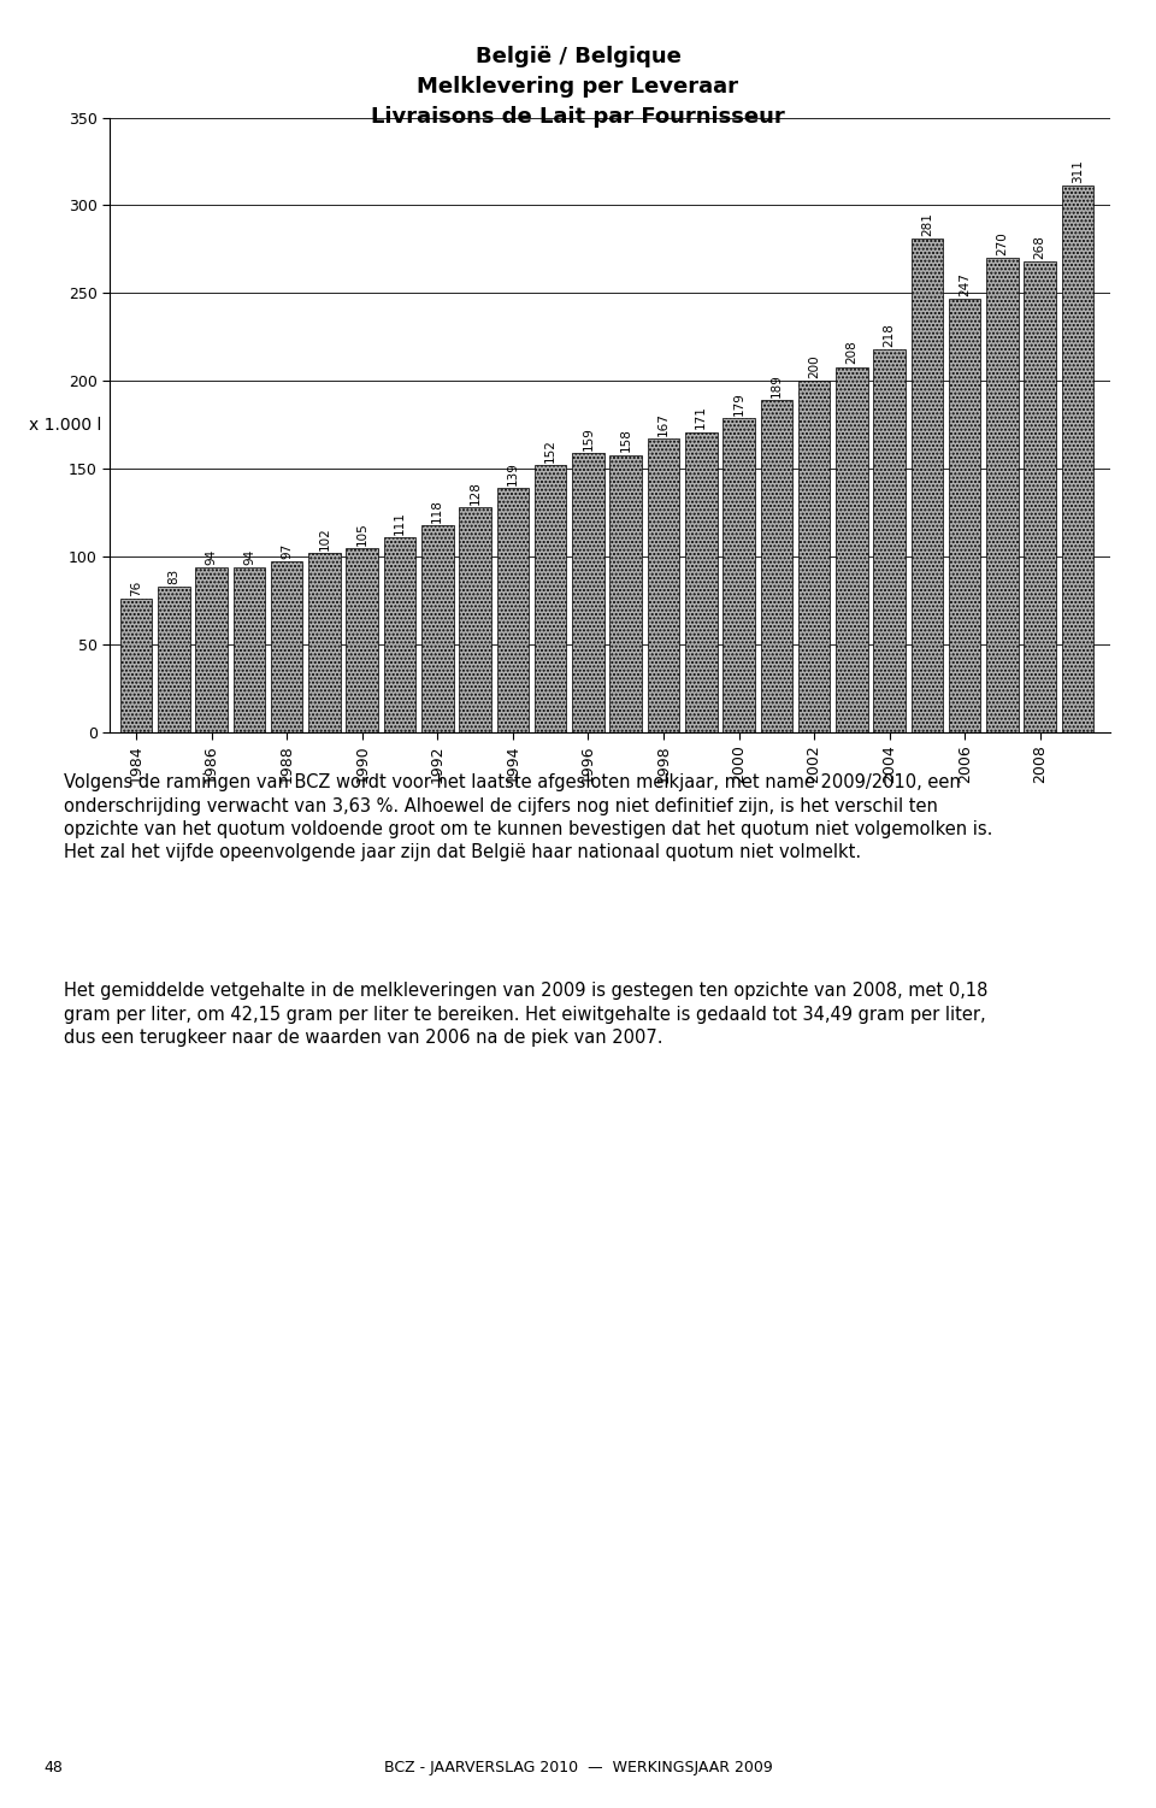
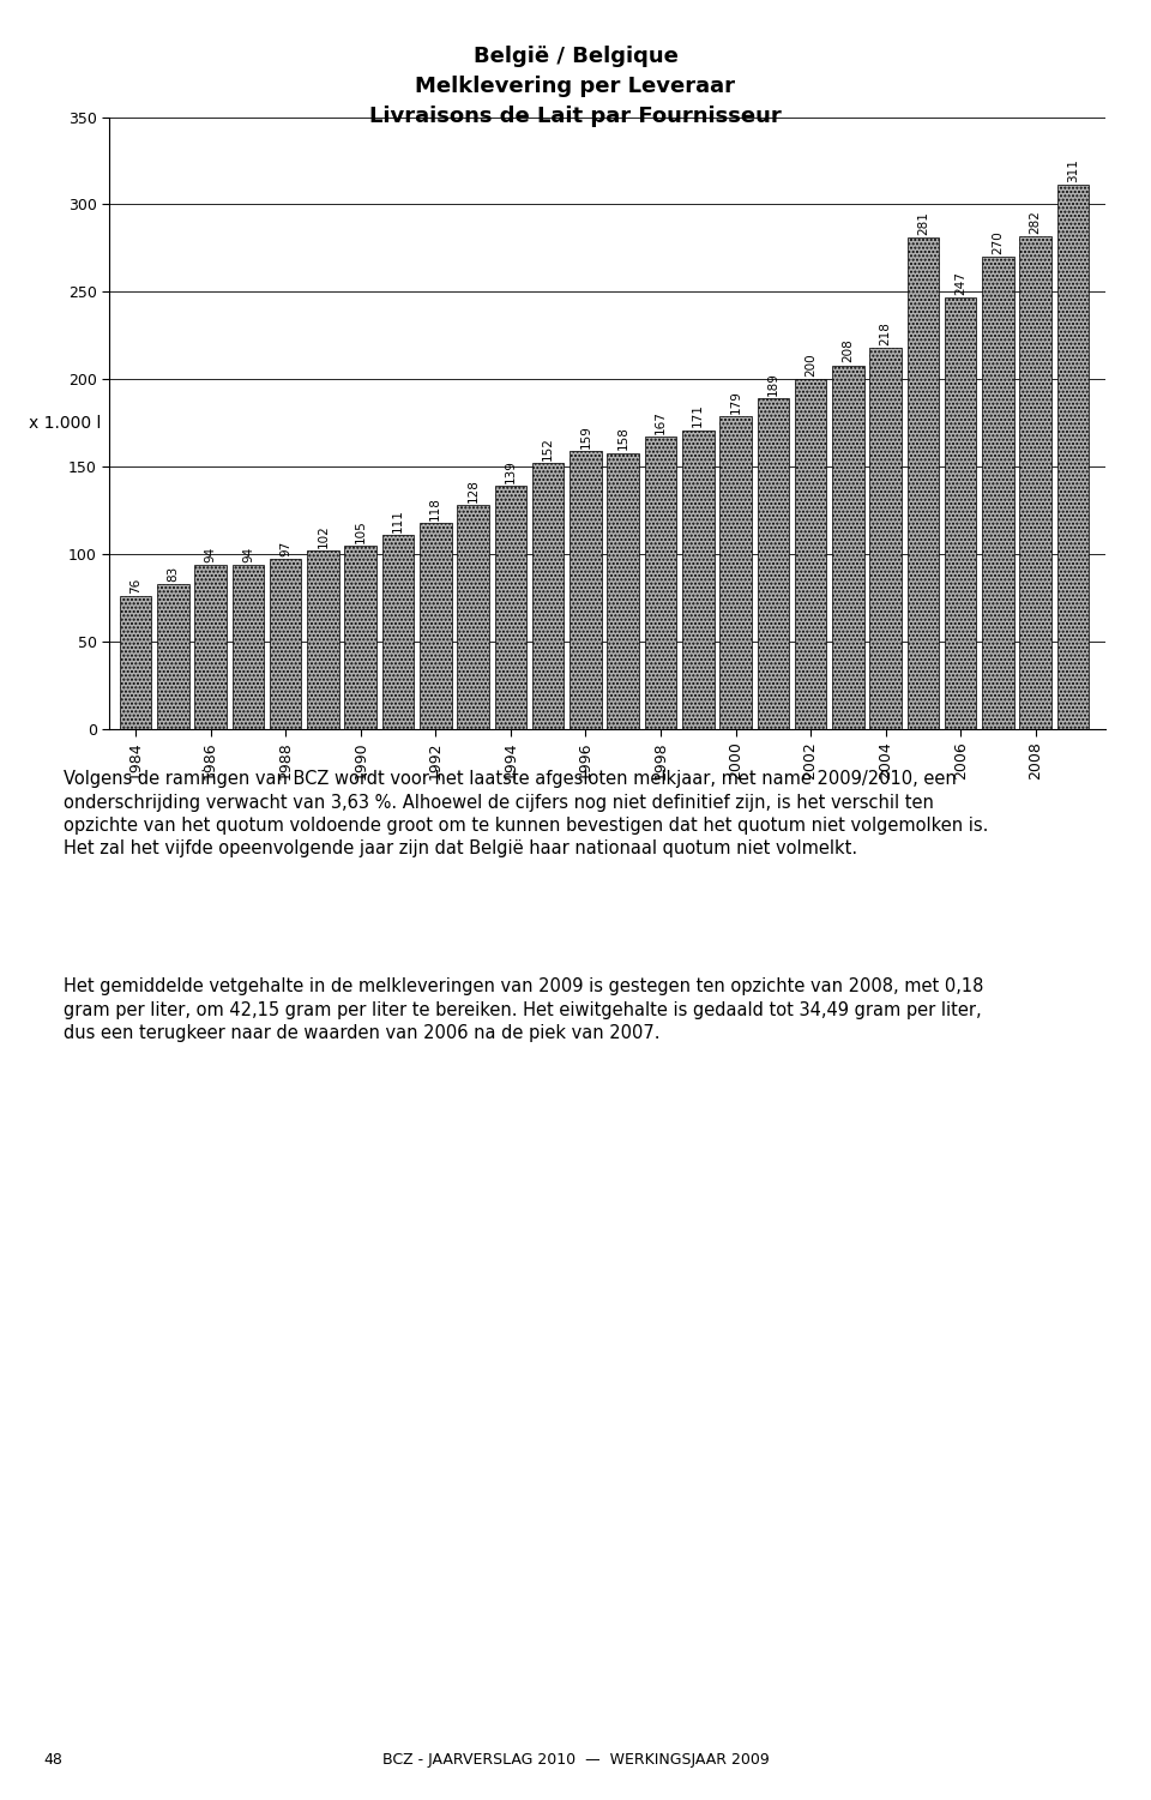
2008: 268 -> 282
